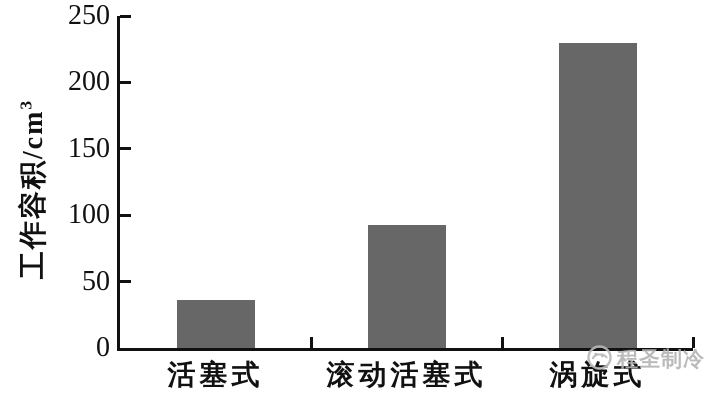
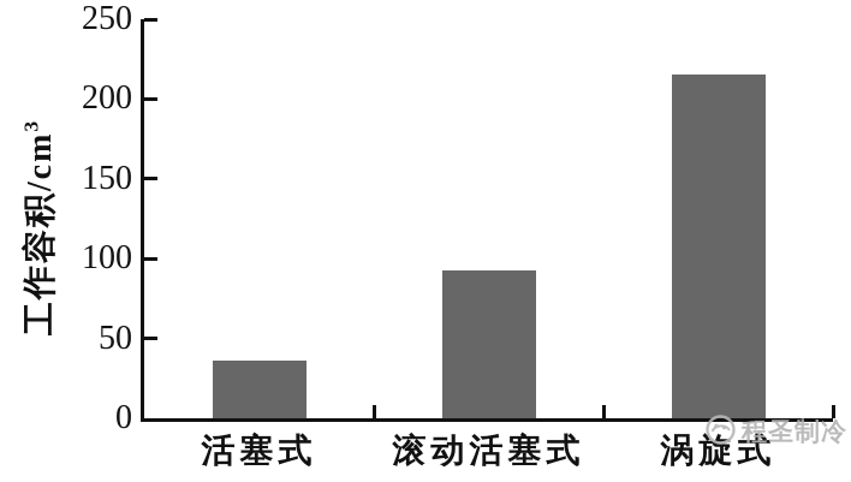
涡旋式: 230 -> 215
